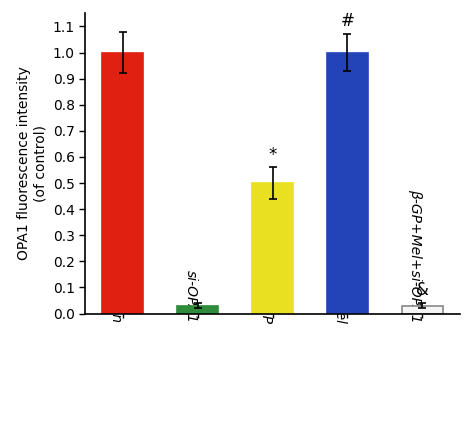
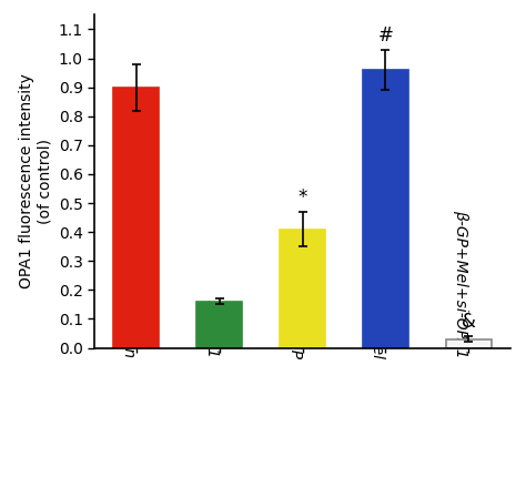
Con: 1.00 -> 0.90
si-OPA1: 0.03 -> 0.16
β-GP: 0.50 -> 0.41
β-GP+Mel: 1.00 -> 0.96
